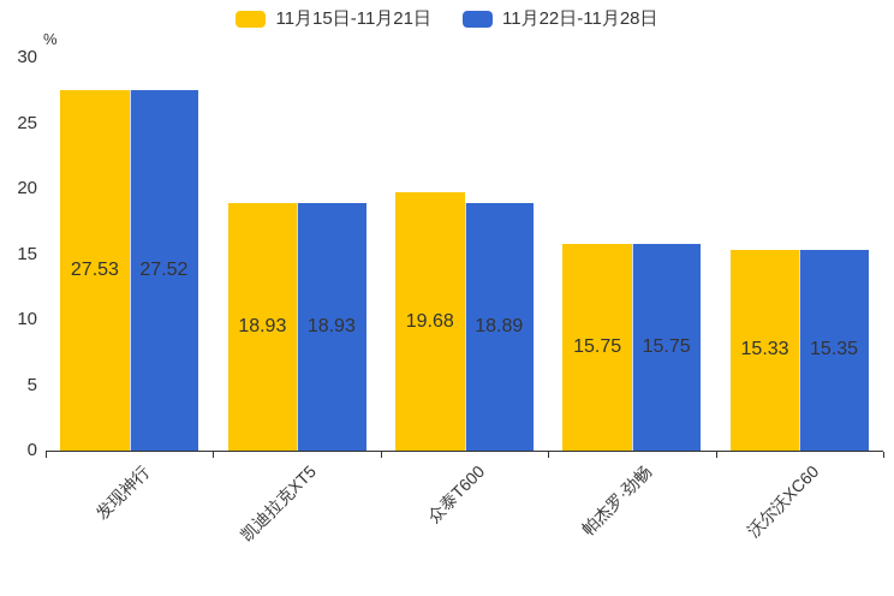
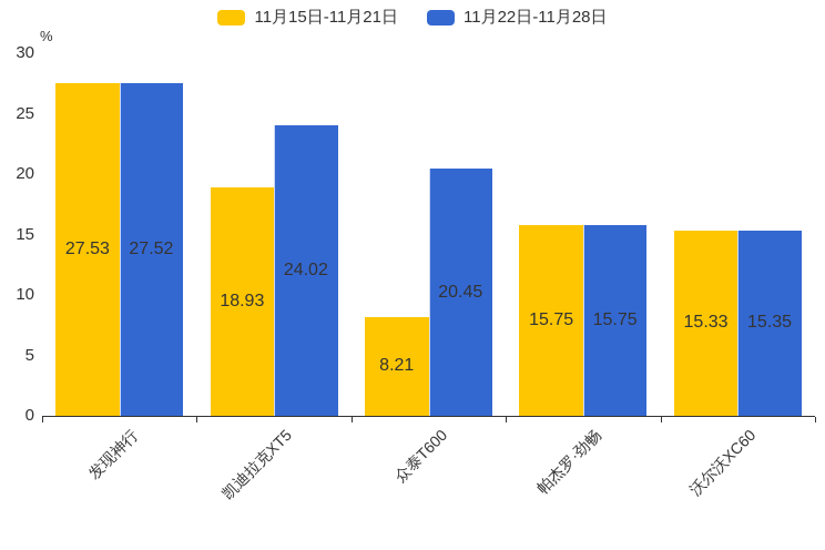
11月22日-11月28日/凯迪拉克XT5: 18.93 -> 24.02
11月15日-11月21日/众泰T600: 19.68 -> 8.21
11月22日-11月28日/众泰T600: 18.89 -> 20.45
